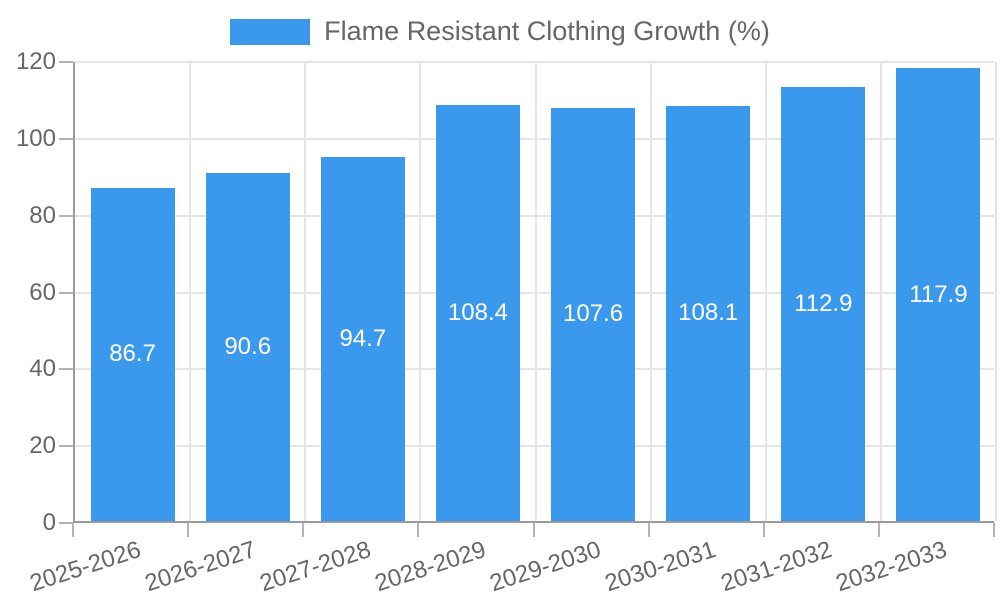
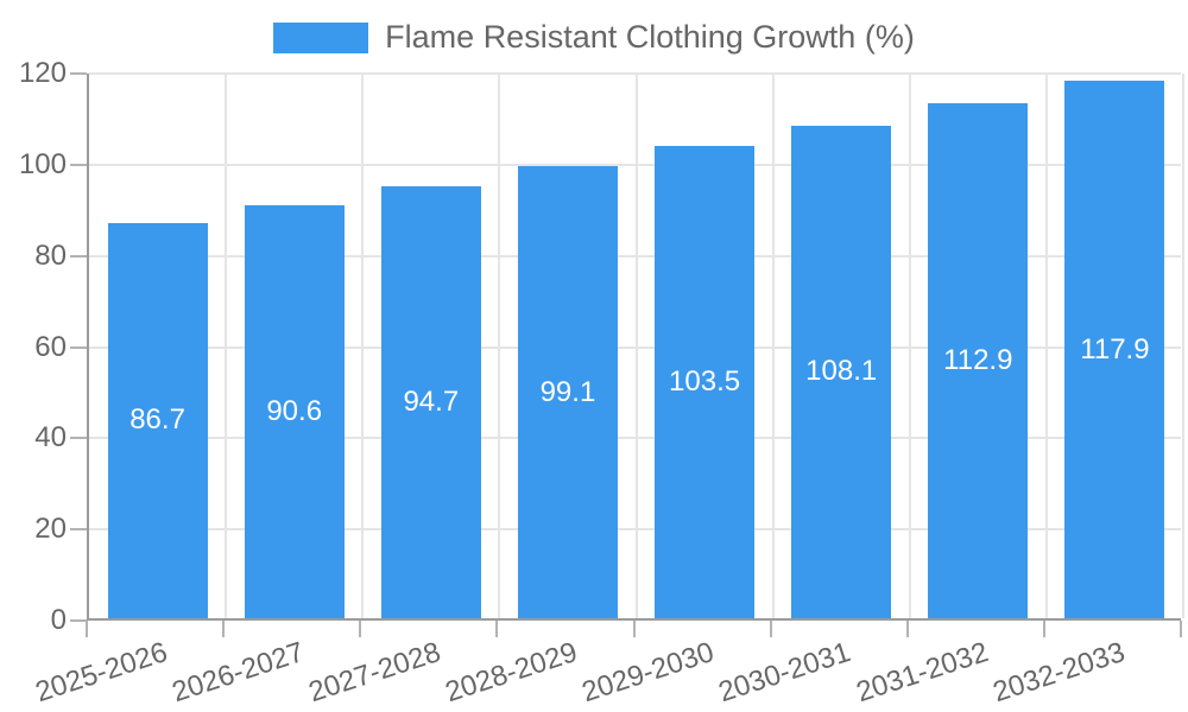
2028-2029: 108.4 -> 99.1
2029-2030: 107.6 -> 103.5
